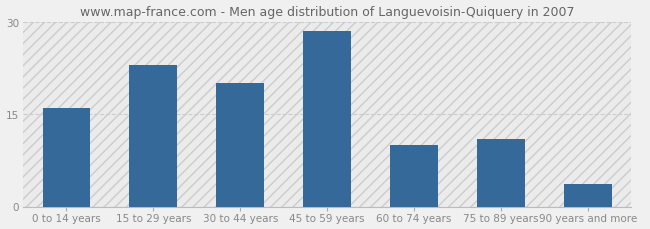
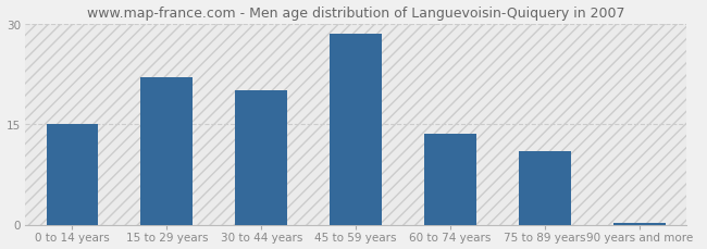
0 to 14 years: 16.0 -> 15.0
15 to 29 years: 23.0 -> 22.0
60 to 74 years: 10.0 -> 13.5
90 years and more: 3.6 -> 0.3
